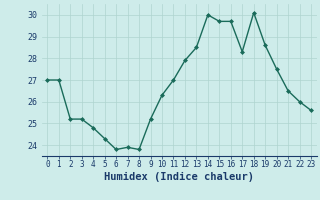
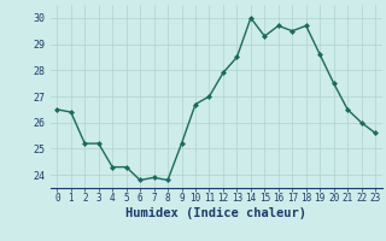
0: 27.0 -> 26.5
1: 27.0 -> 26.4
4: 24.8 -> 24.3
10: 26.3 -> 26.7
15: 29.7 -> 29.3
17: 28.3 -> 29.5
18: 30.1 -> 29.7
